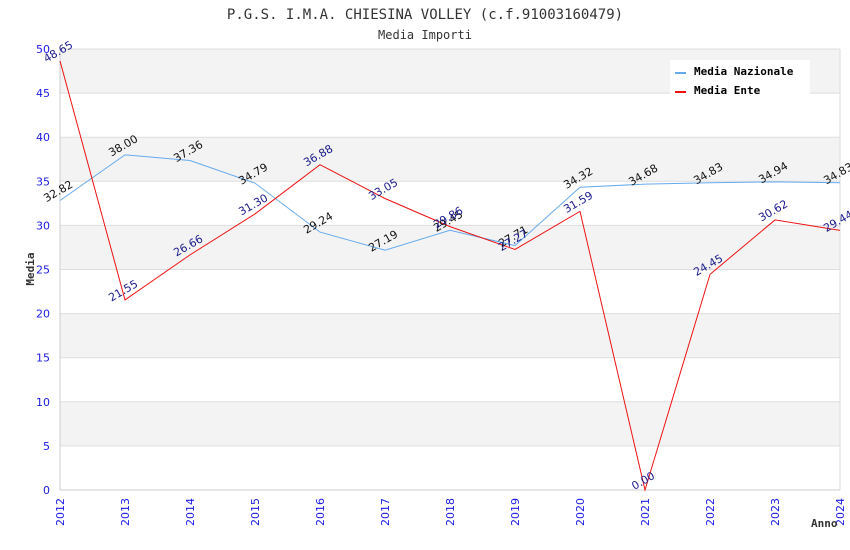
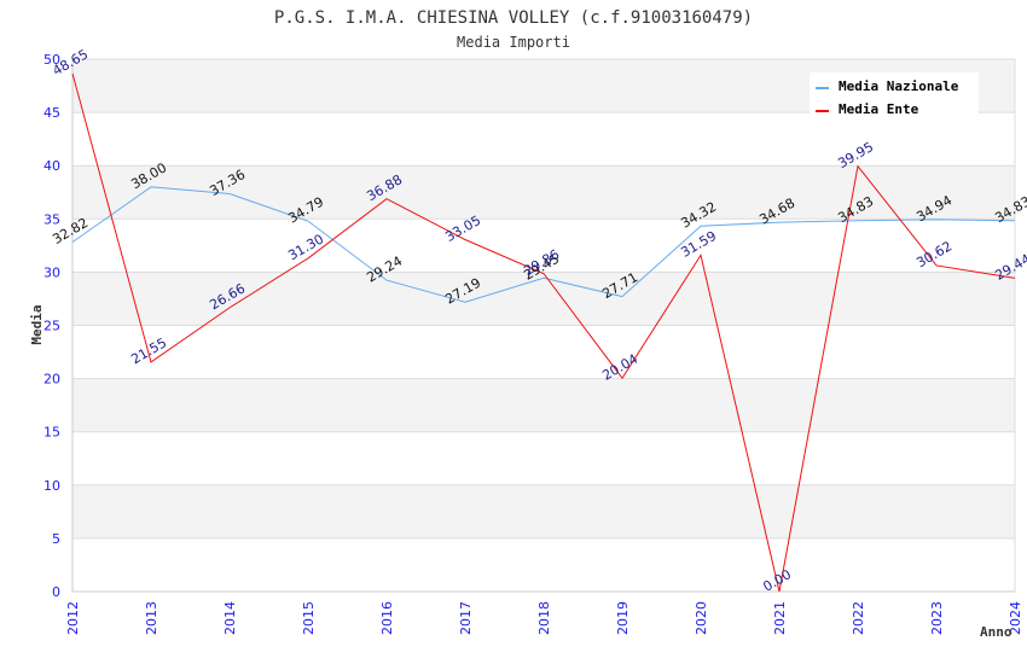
Media Ente/2019: 27.27 -> 20.04
Media Ente/2022: 24.45 -> 39.95
